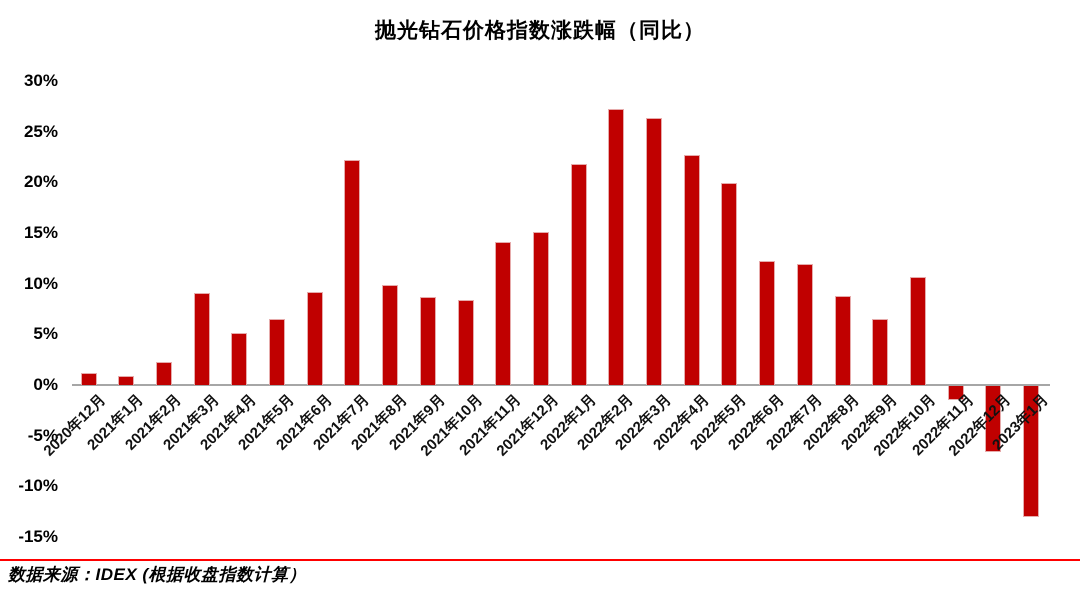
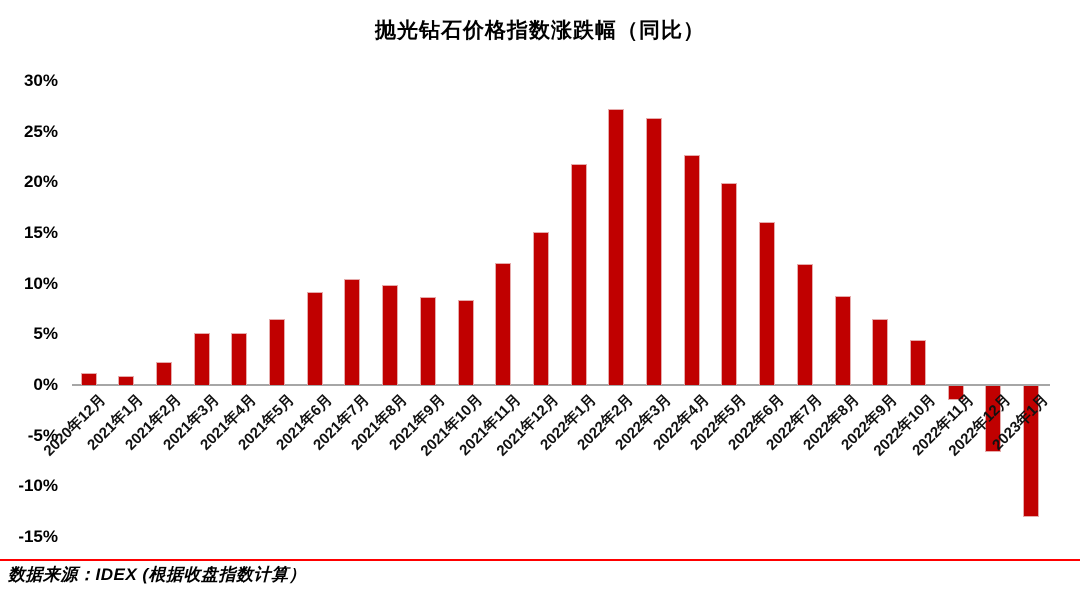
2021年3月: 9.1% -> 5.1%
2021年7月: 22.2% -> 10.5%
2021年11月: 14.1% -> 12.0%
2022年6月: 12.2% -> 16.1%
2022年10月: 10.7% -> 4.4%
